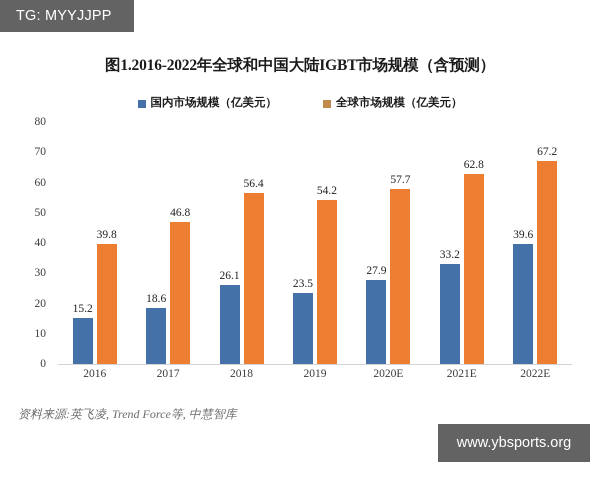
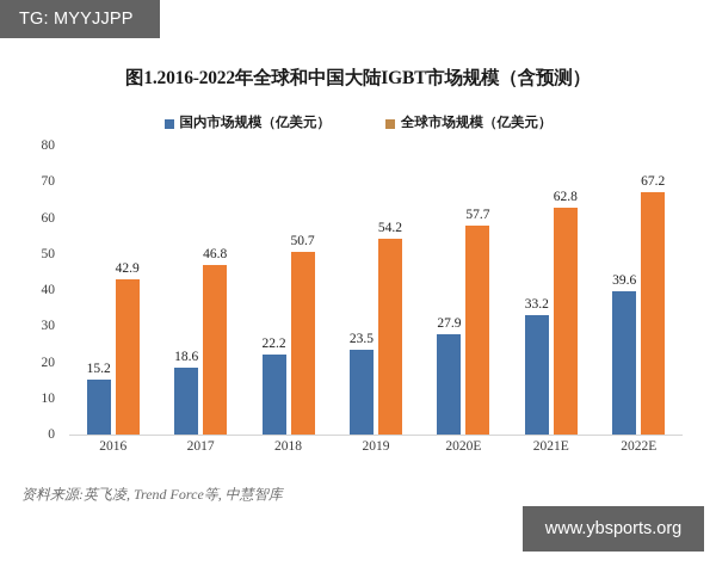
全球市场规模（亿美元）/2016: 39.8 -> 42.9
国内市场规模（亿美元）/2018: 26.1 -> 22.2
全球市场规模（亿美元）/2018: 56.4 -> 50.7
